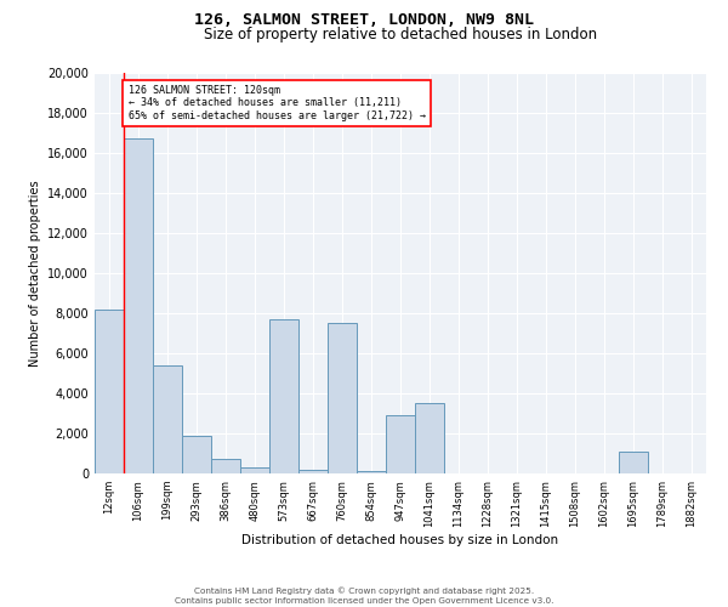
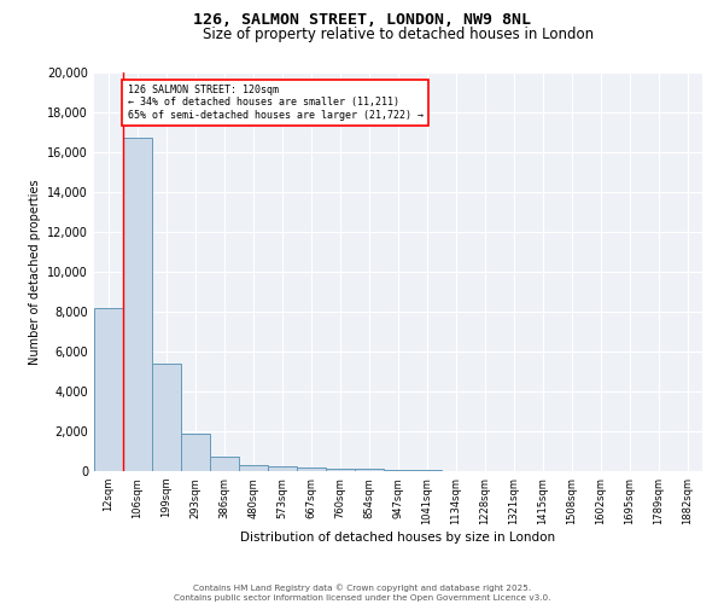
573sqm: 7,700 -> 200
760sqm: 7,500 -> 200
947sqm: 2,900 -> 100
1041sqm: 3,500 -> 0
1695sqm: 1,100 -> 0
